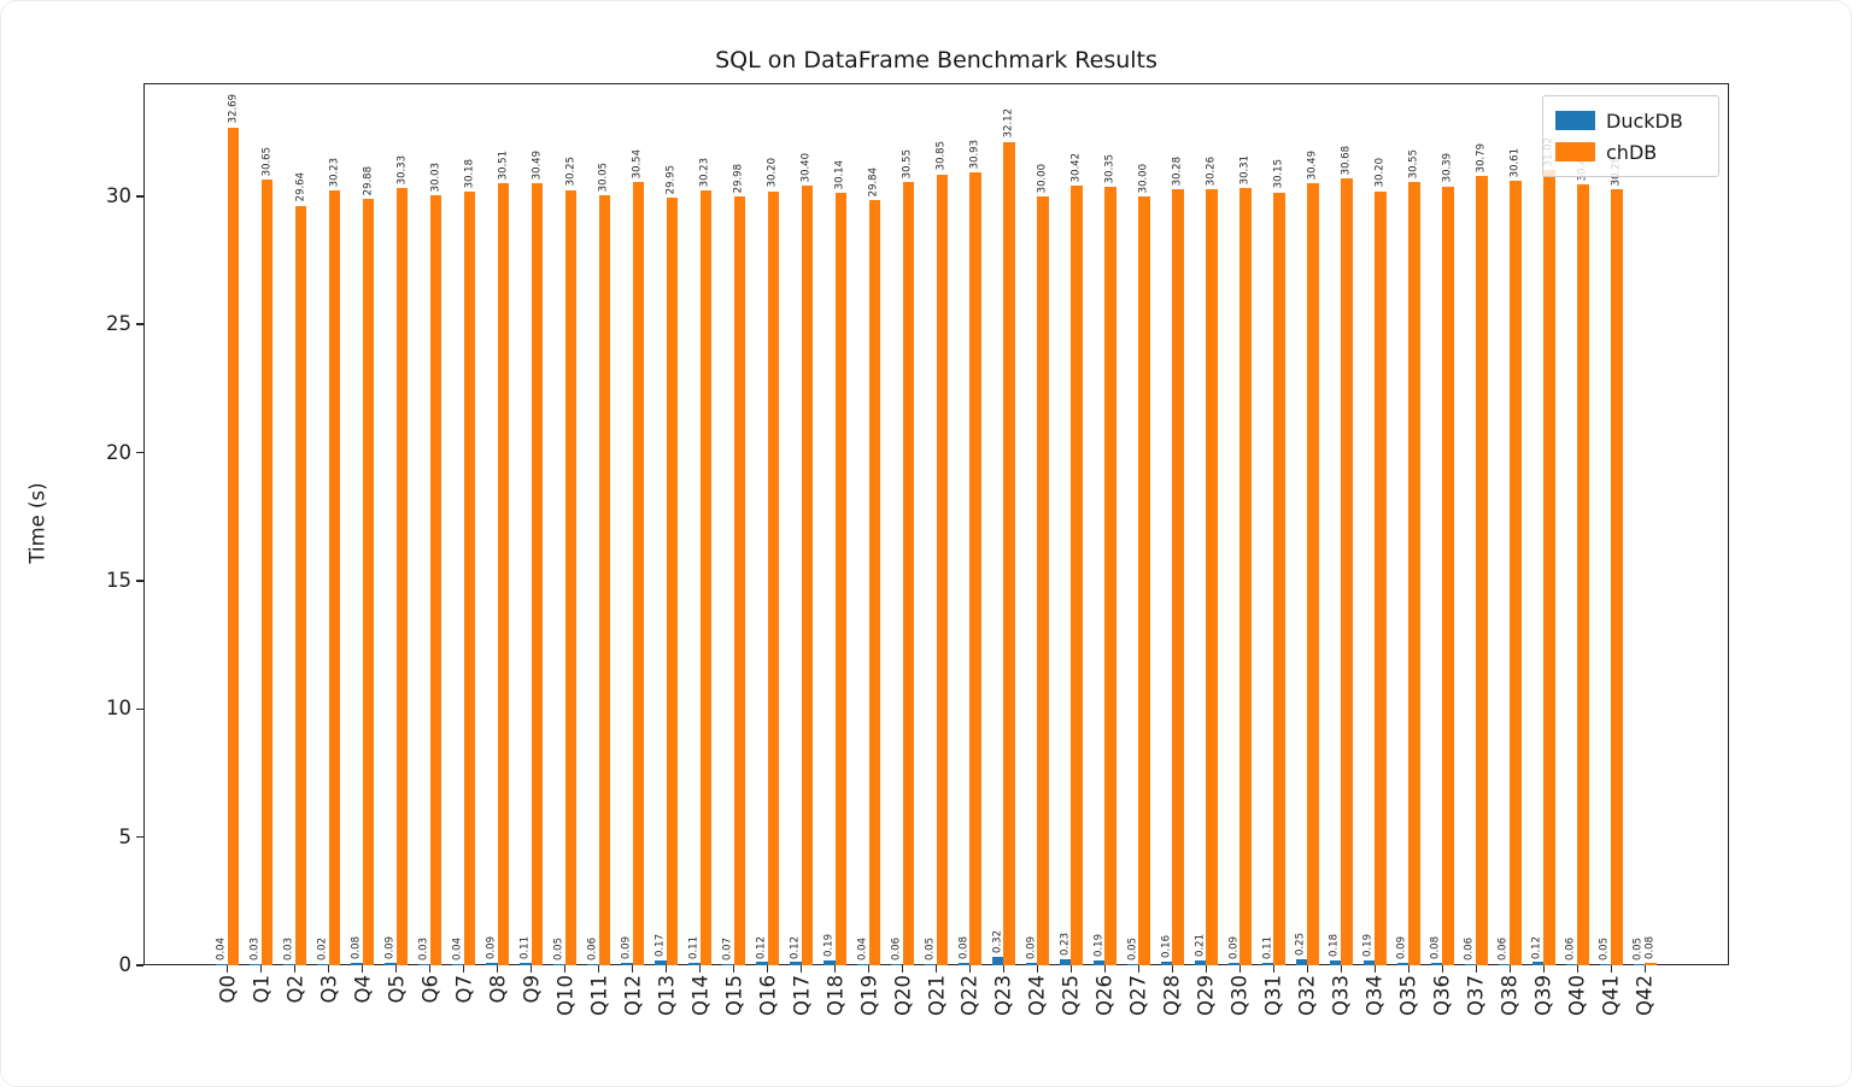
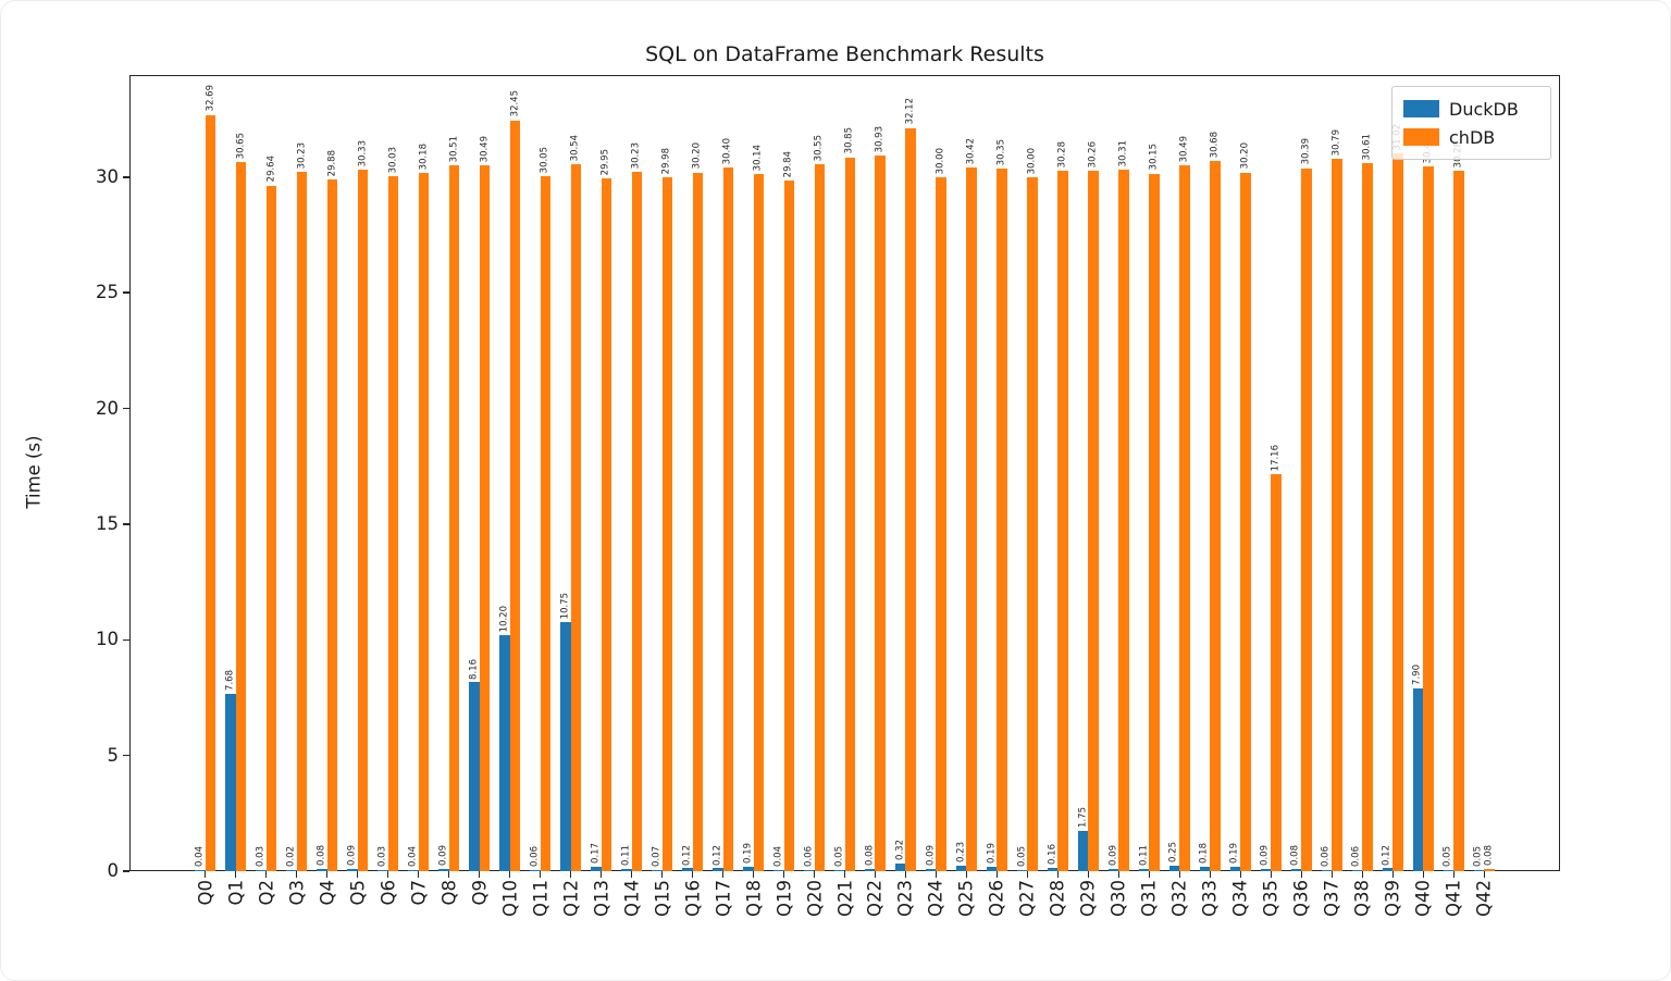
DuckDB/Q1: 0.03 -> 7.68
DuckDB/Q9: 0.11 -> 8.16
DuckDB/Q10: 0.05 -> 10.20
chDB/Q10: 30.25 -> 32.45
DuckDB/Q12: 0.09 -> 10.75
DuckDB/Q29: 0.21 -> 1.75
chDB/Q35: 30.55 -> 17.16
DuckDB/Q40: 0.06 -> 7.90
